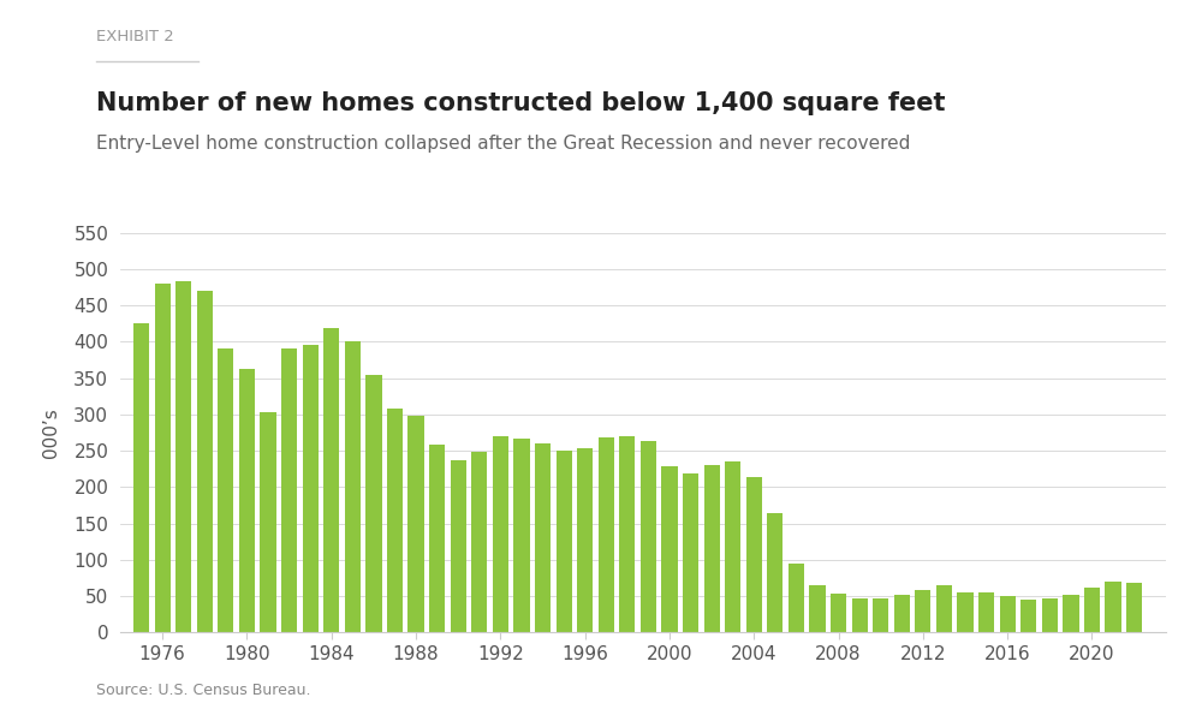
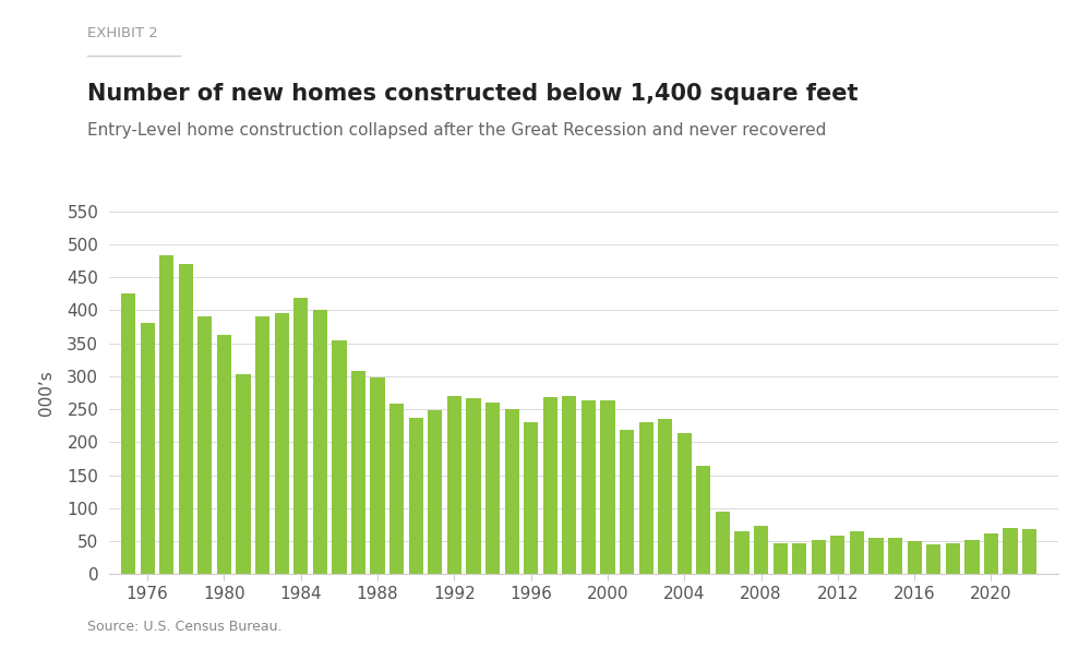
1976: 480 -> 380
1996: 253 -> 230
2000: 228 -> 264
2008: 53 -> 74
